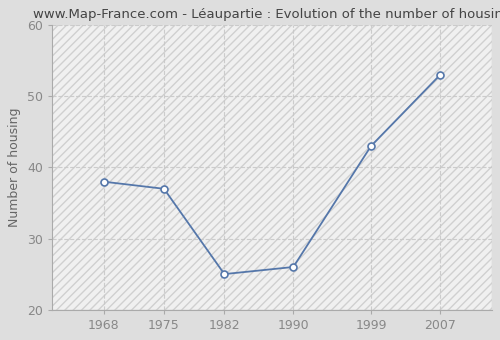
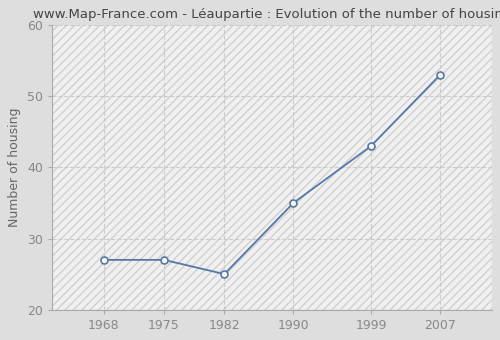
1968: 38 -> 27
1975: 37 -> 27
1990: 26 -> 35
